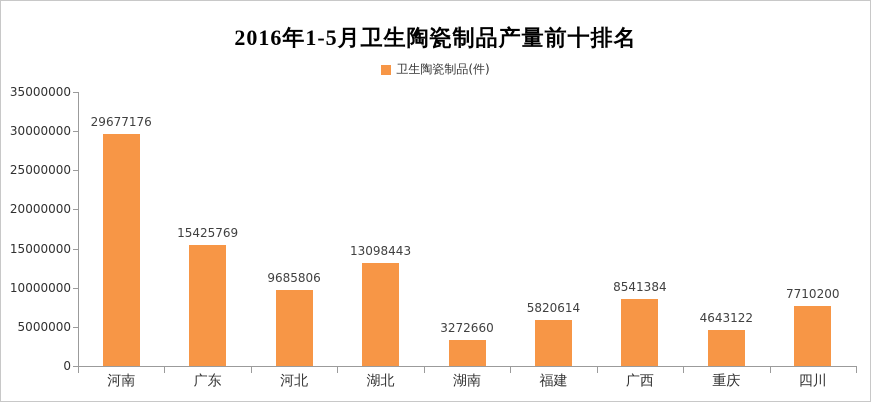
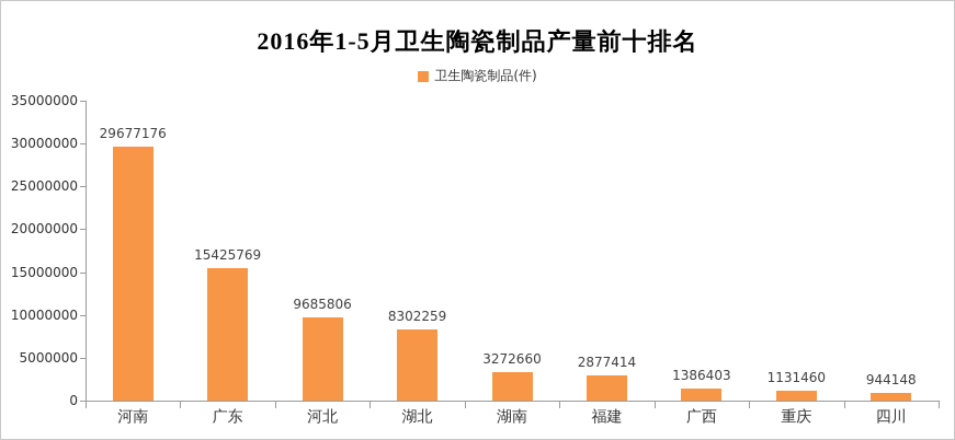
湖北: 13098443 -> 8302259
福建: 5820614 -> 2877414
广西: 8541384 -> 1386403
重庆: 4643122 -> 1131460
四川: 7710200 -> 944148
